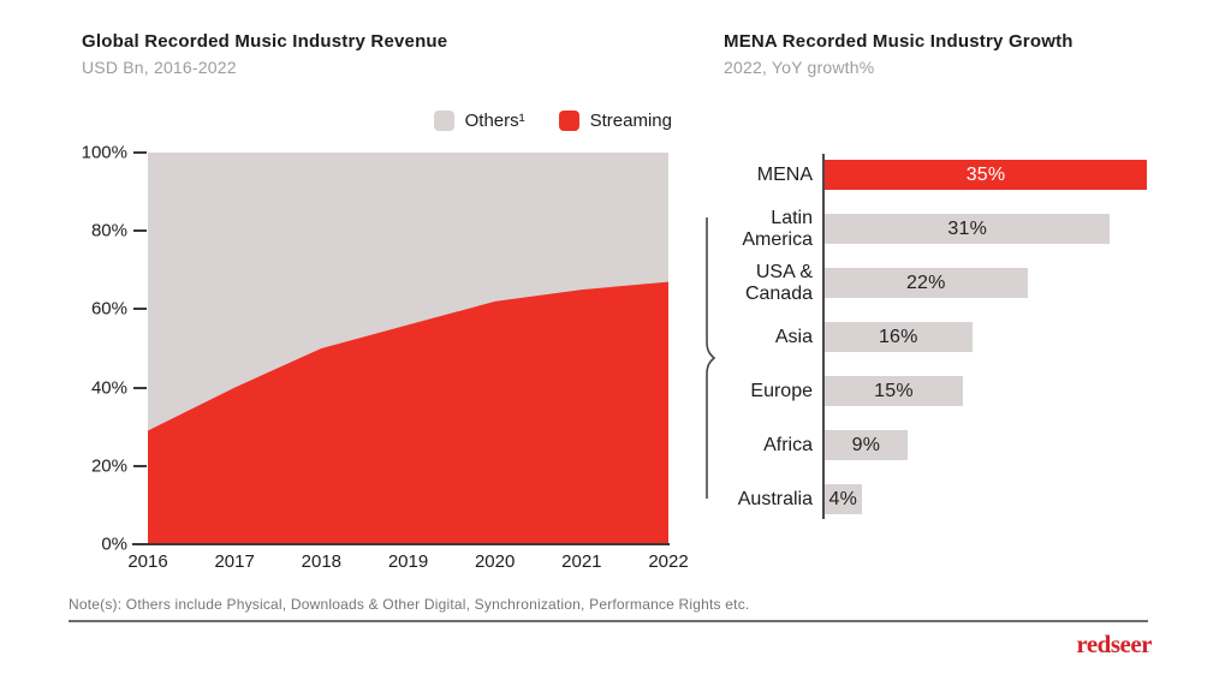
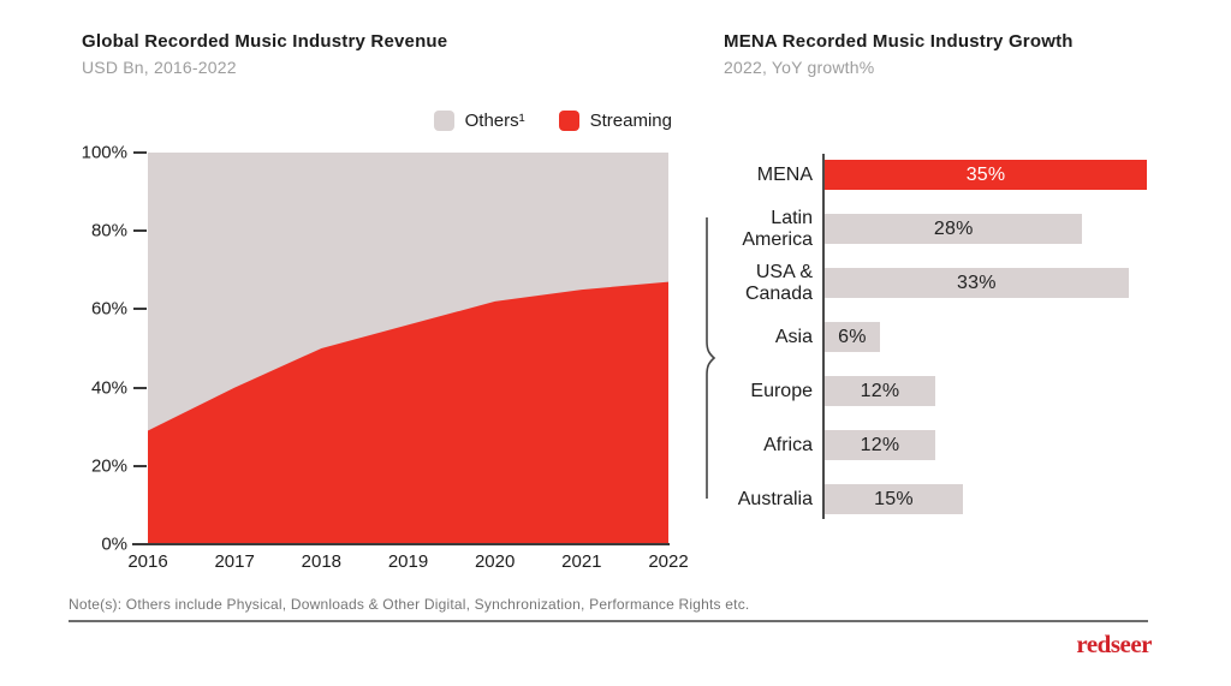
MENA Recorded Music Industry Growth/Latin America: 31% -> 28%
MENA Recorded Music Industry Growth/USA & Canada: 22% -> 33%
MENA Recorded Music Industry Growth/Asia: 16% -> 6%
MENA Recorded Music Industry Growth/Europe: 15% -> 12%
MENA Recorded Music Industry Growth/Africa: 9% -> 12%
MENA Recorded Music Industry Growth/Australia: 4% -> 15%
